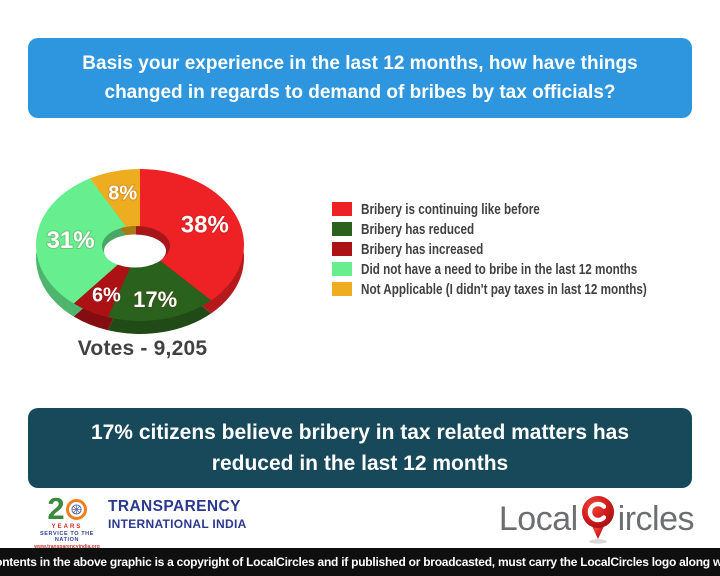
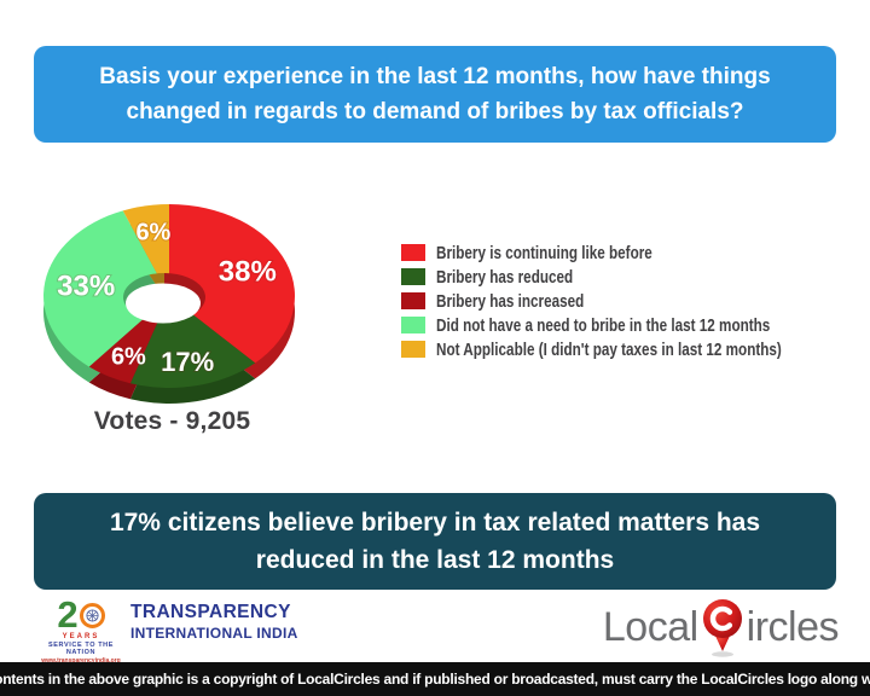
Did not have a need to bribe in the last 12 months: 31% -> 33%
Not Applicable (I didn't pay taxes in last 12 months): 8% -> 6%
